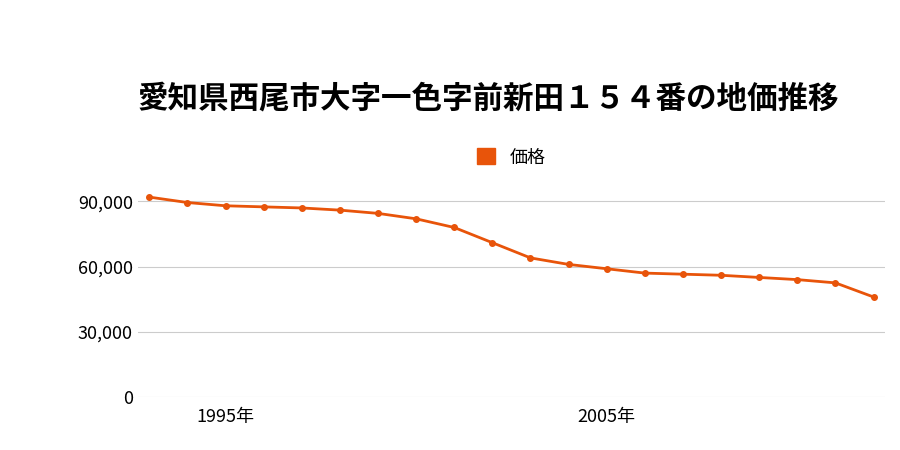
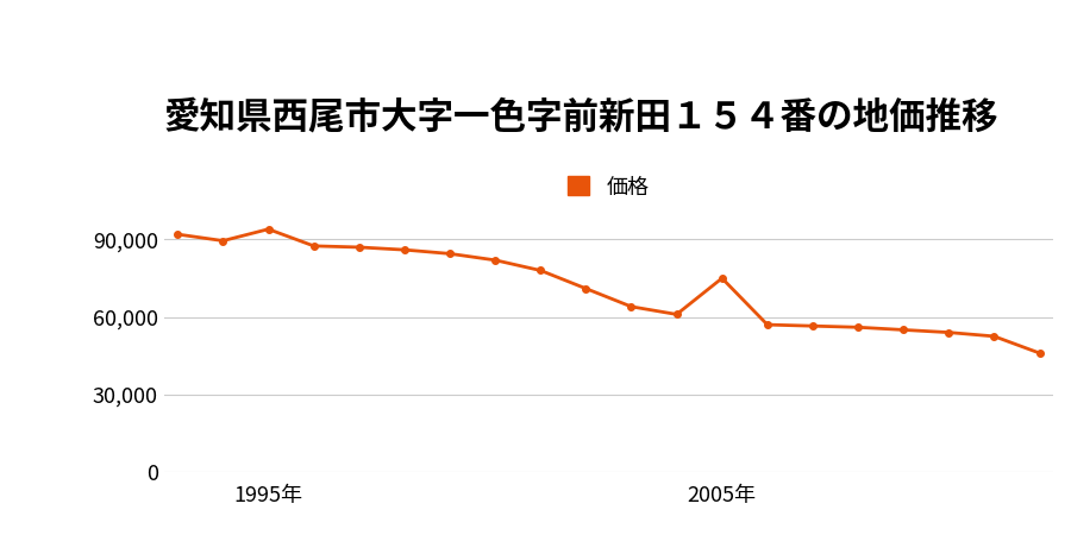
1995年: 88,000 -> 94,000
2005年: 59,000 -> 75,000
